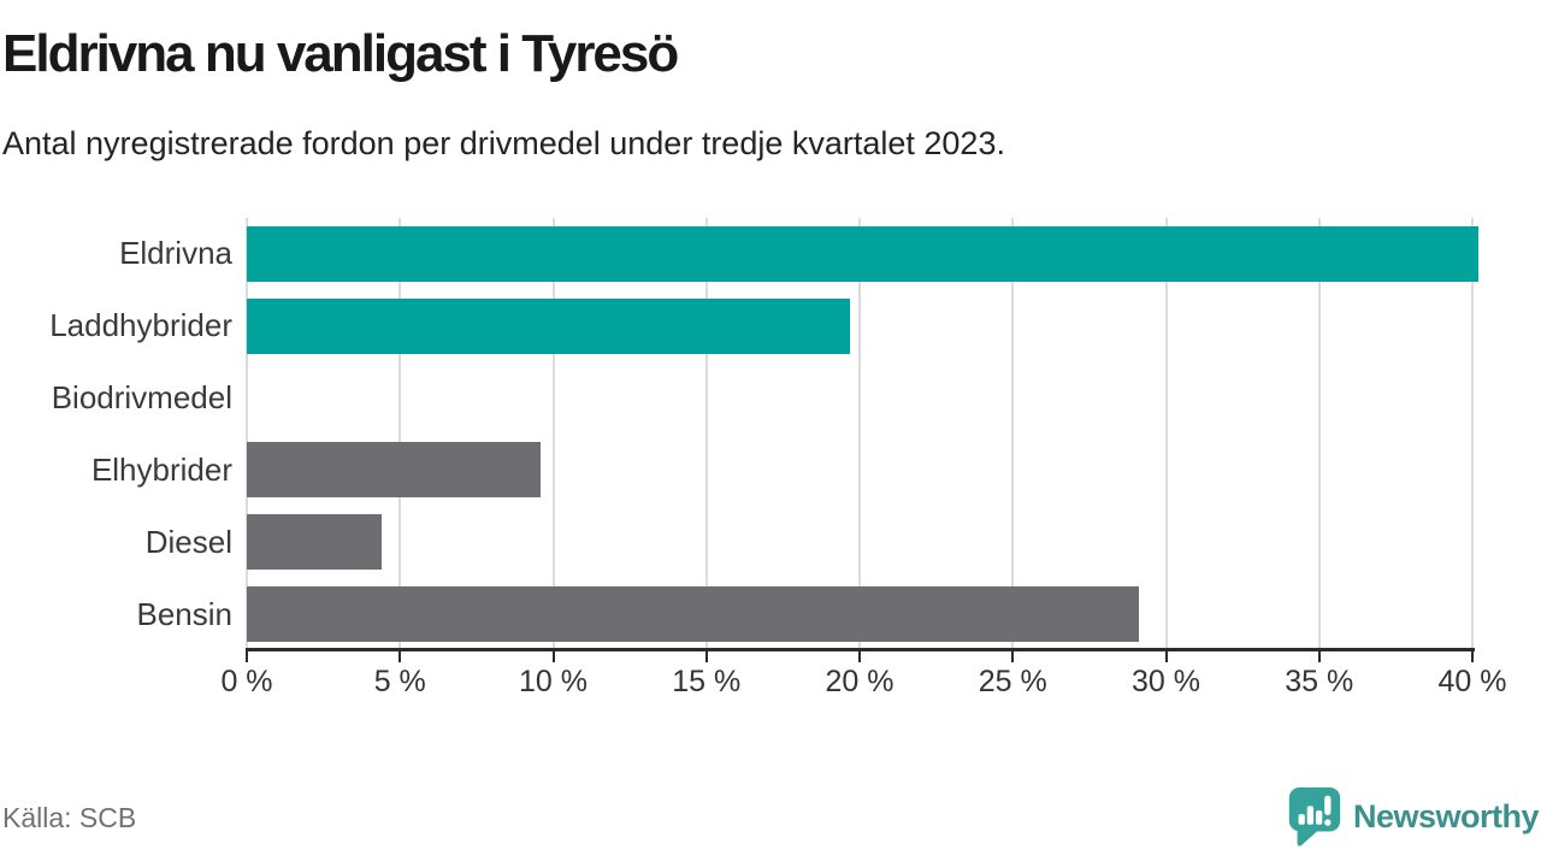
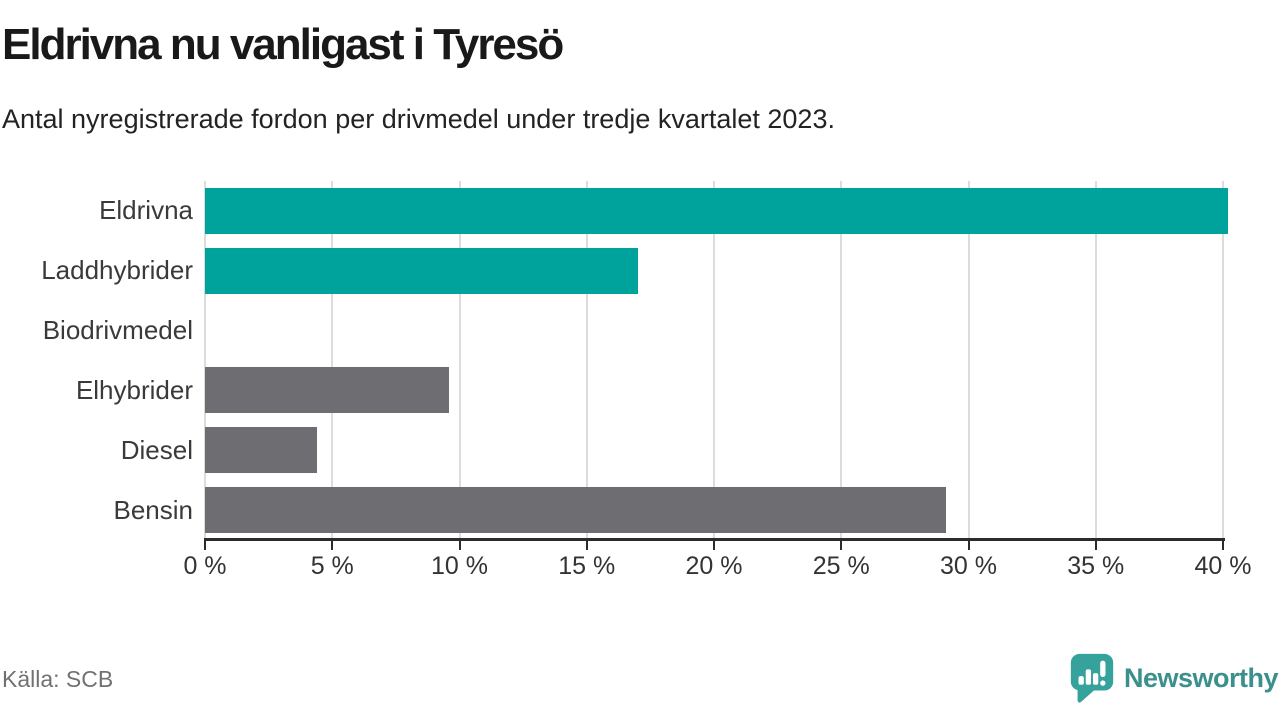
Laddhybrider: 19.7% -> 17.0%
